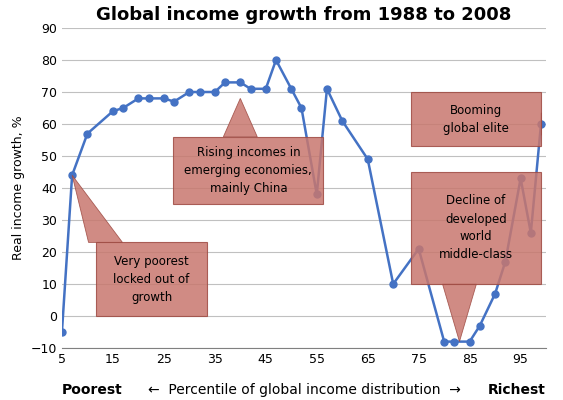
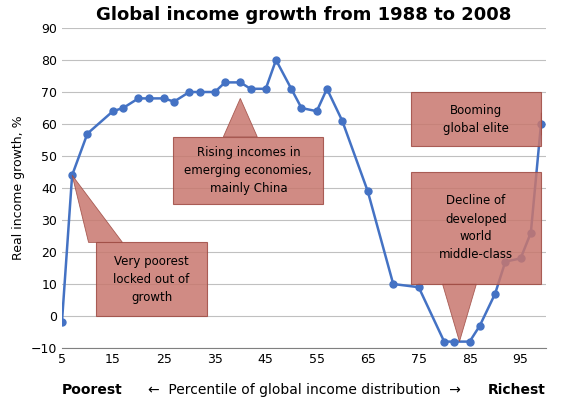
5: -5 -> -2
55: 38 -> 64
65: 49 -> 39
75: 21 -> 9
95: 43 -> 18
